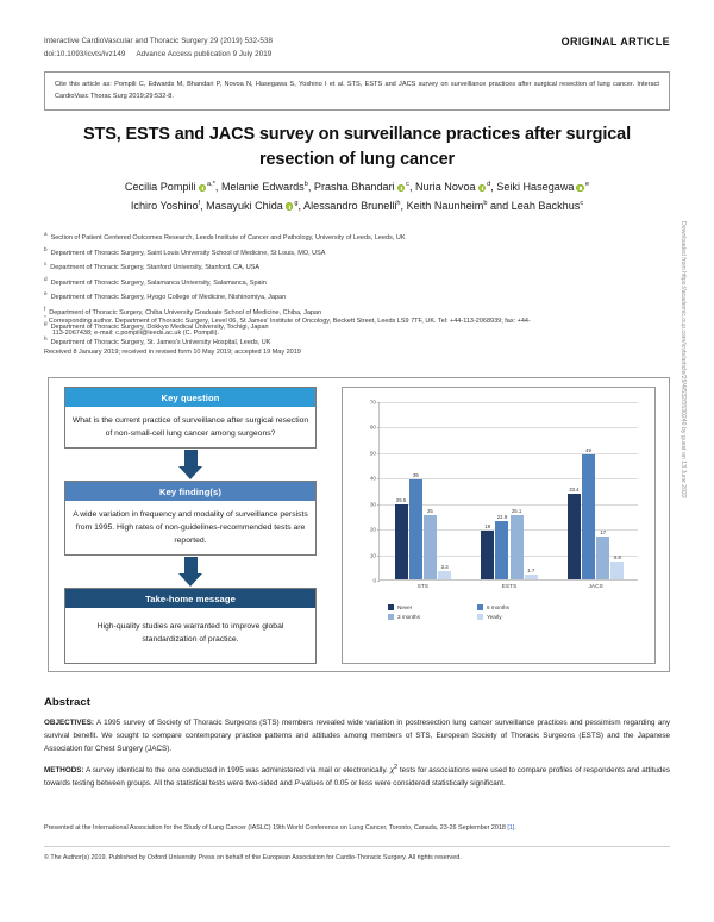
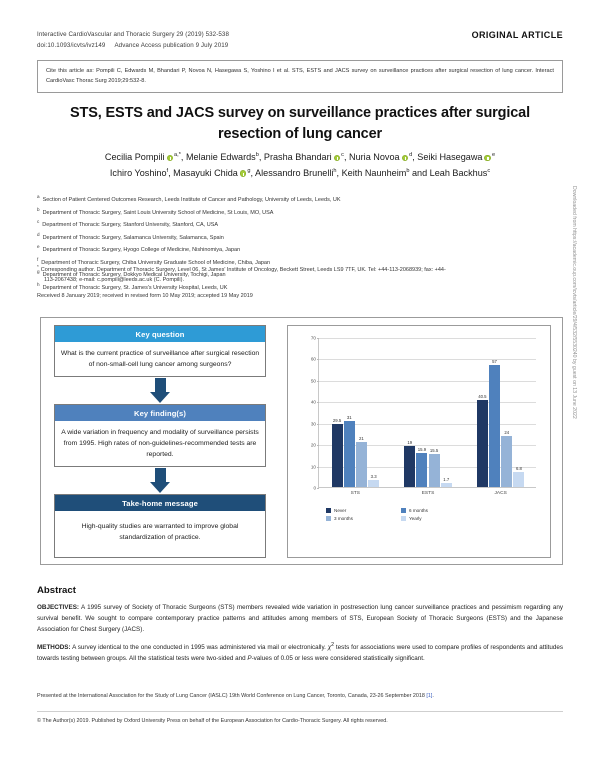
6 months/STS: 39 -> 31
3 months/STS: 25 -> 21
6 months/ESTS: 22.9 -> 15.9
3 months/ESTS: 25.1 -> 15.5
Never/JACS: 33.4 -> 40.5
6 months/JACS: 49 -> 57
3 months/JACS: 17 -> 24
